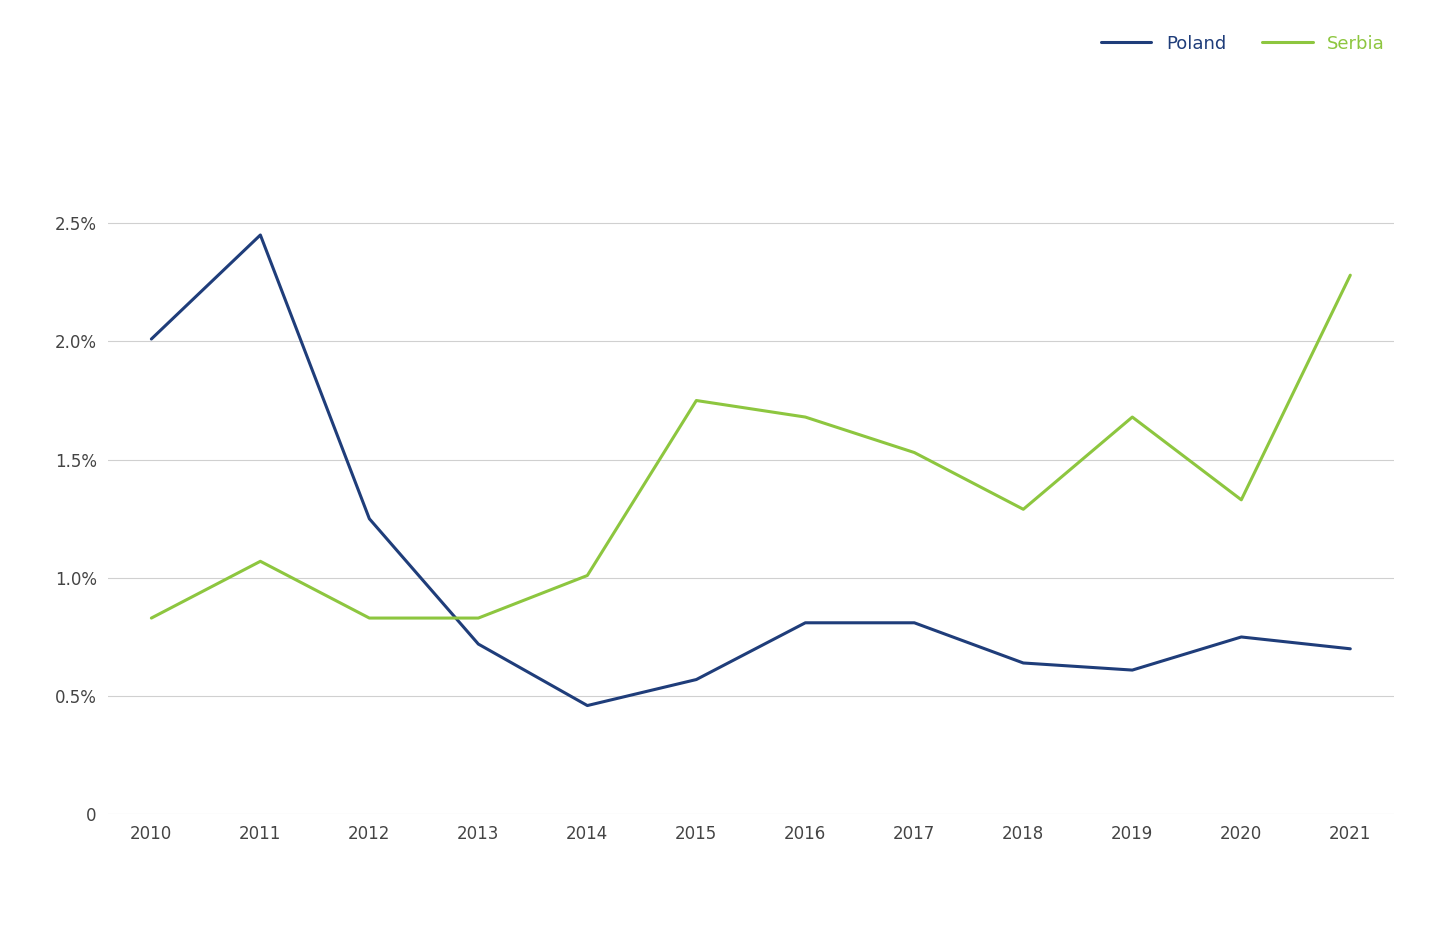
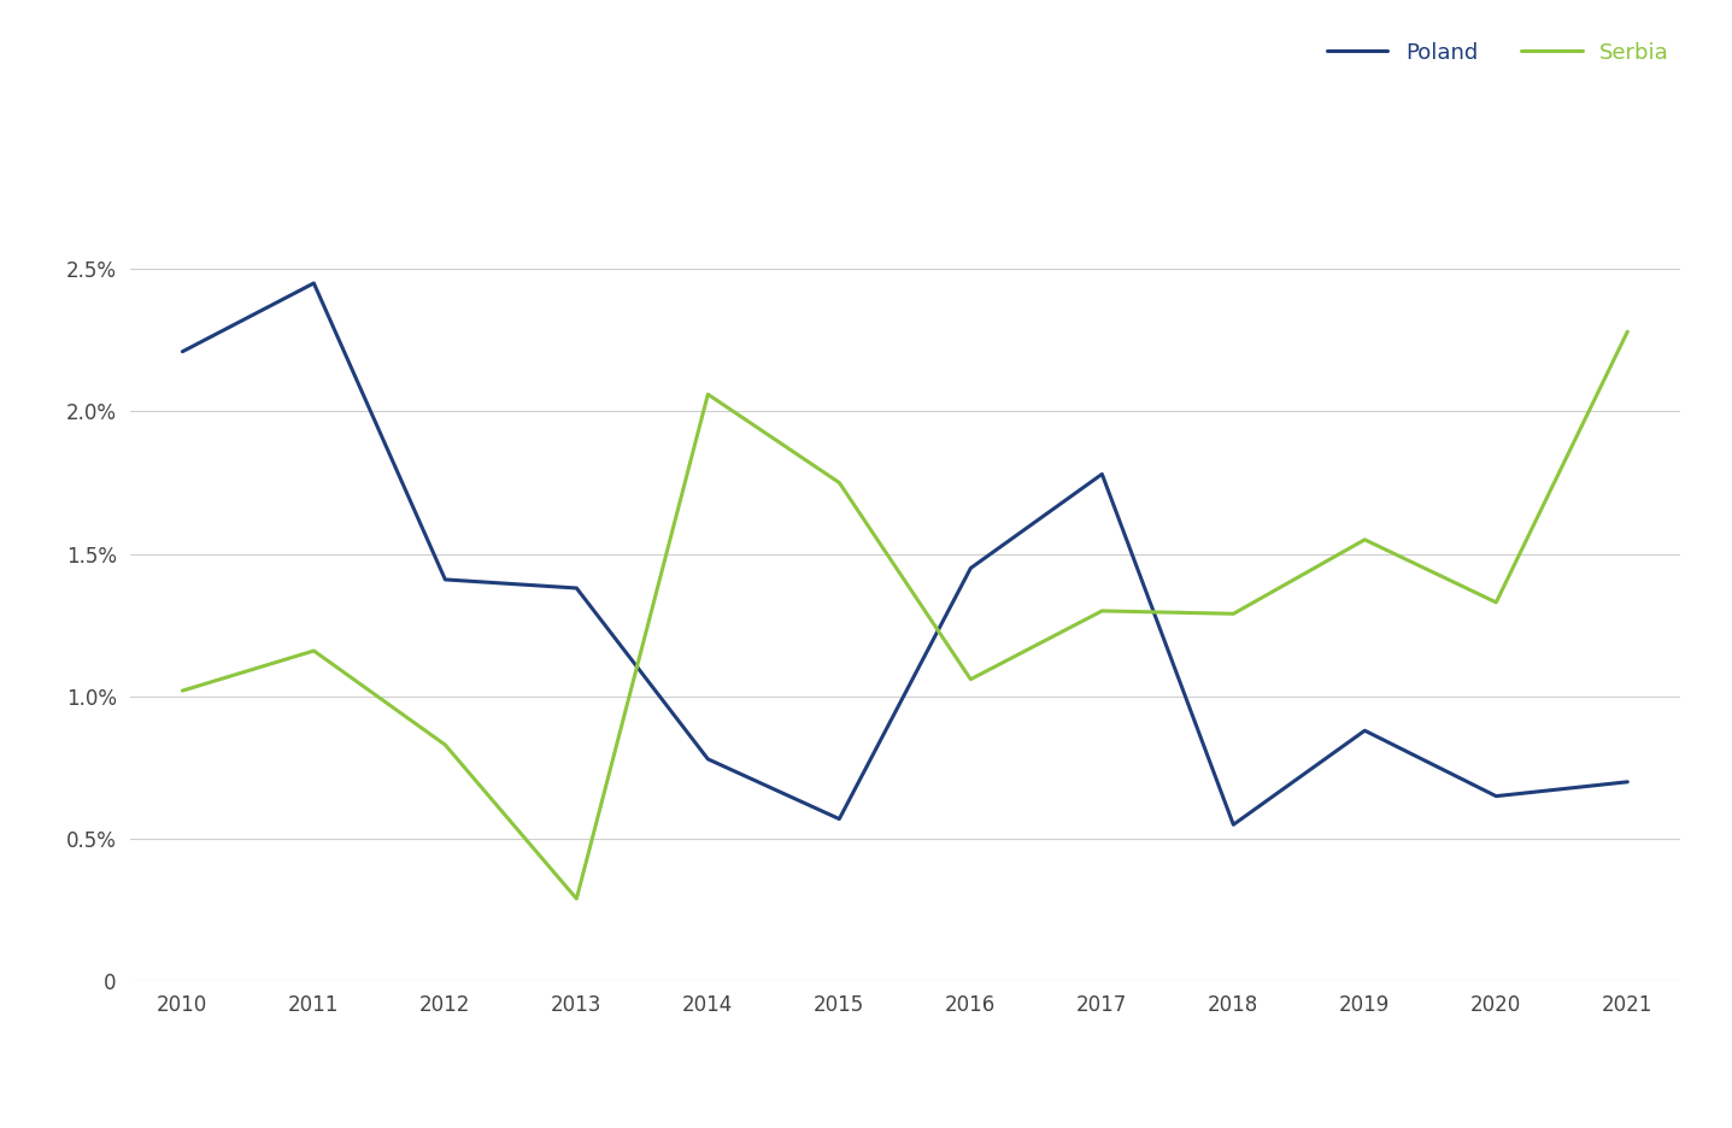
Poland/2010: 2.01% -> 2.21%
Serbia/2010: 0.83% -> 1.02%
Serbia/2011: 1.07% -> 1.16%
Poland/2012: 1.25% -> 1.41%
Poland/2013: 0.72% -> 1.38%
Serbia/2013: 0.83% -> 0.29%
Poland/2014: 0.46% -> 0.78%
Serbia/2014: 1.01% -> 2.06%
Poland/2016: 0.81% -> 1.45%
Serbia/2016: 1.68% -> 1.06%
Poland/2017: 0.81% -> 1.78%
Serbia/2017: 1.53% -> 1.30%
Poland/2018: 0.64% -> 0.55%
Poland/2019: 0.61% -> 0.88%
Serbia/2019: 1.68% -> 1.55%
Poland/2020: 0.75% -> 0.65%
